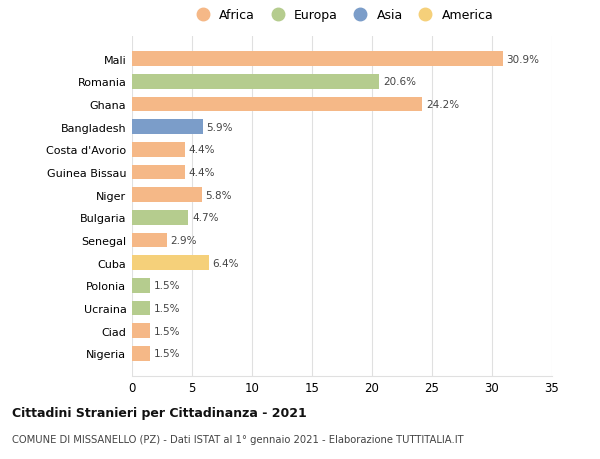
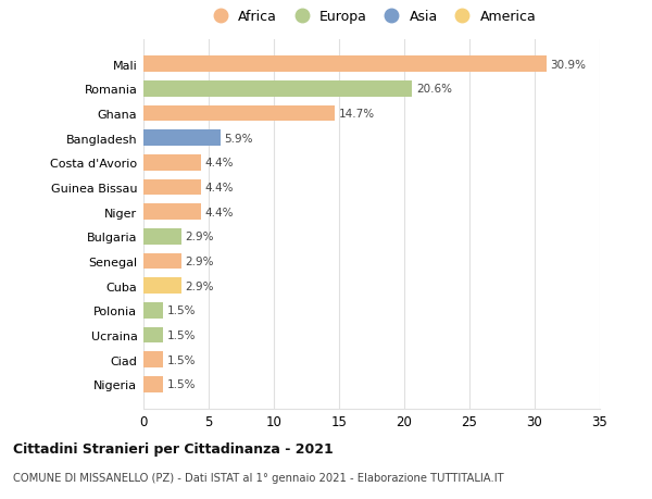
Ghana: 24.2% -> 14.7%
Niger: 5.8% -> 4.4%
Bulgaria: 4.7% -> 2.9%
Cuba: 6.4% -> 2.9%
